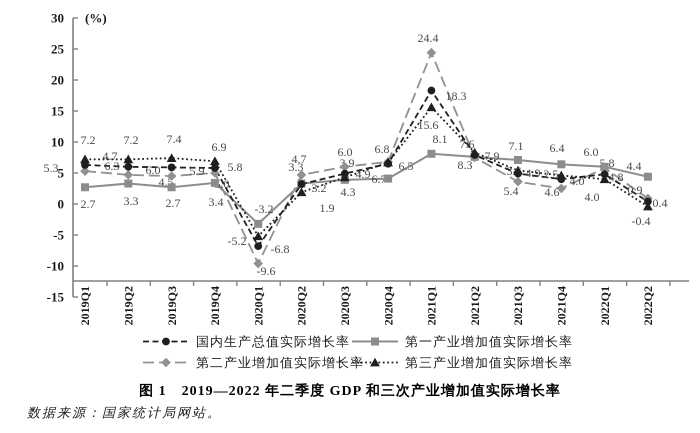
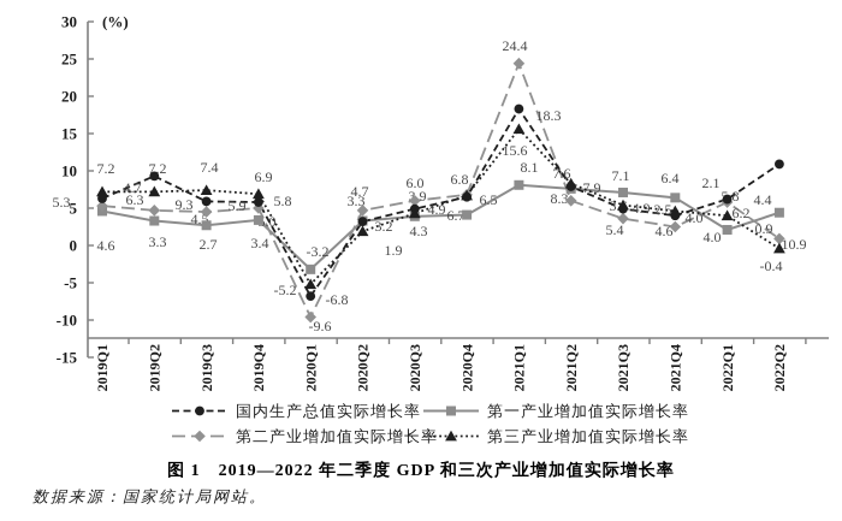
第一产业增加值实际增长率/2019Q1: 2.7 -> 4.6
国内生产总值实际增长率/2019Q2: 6.0 -> 9.3
第二产业增加值实际增长率/2021Q2: 8 -> 6
国内生产总值实际增长率/2022Q1: 4.8 -> 6.2
第一产业增加值实际增长率/2022Q1: 6.0 -> 2.1
国内生产总值实际增长率/2022Q2: 0.4 -> 10.9
